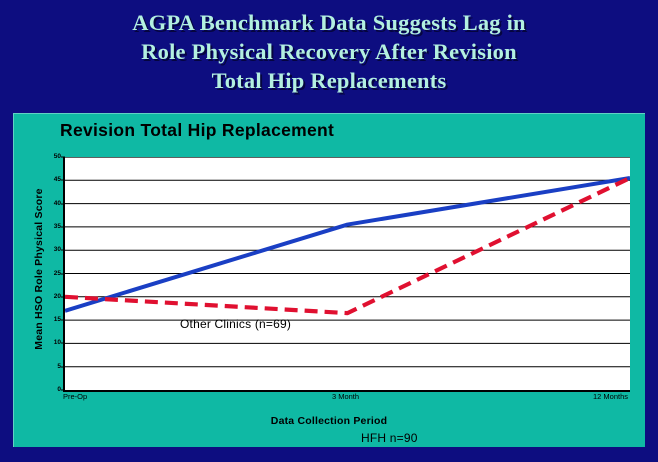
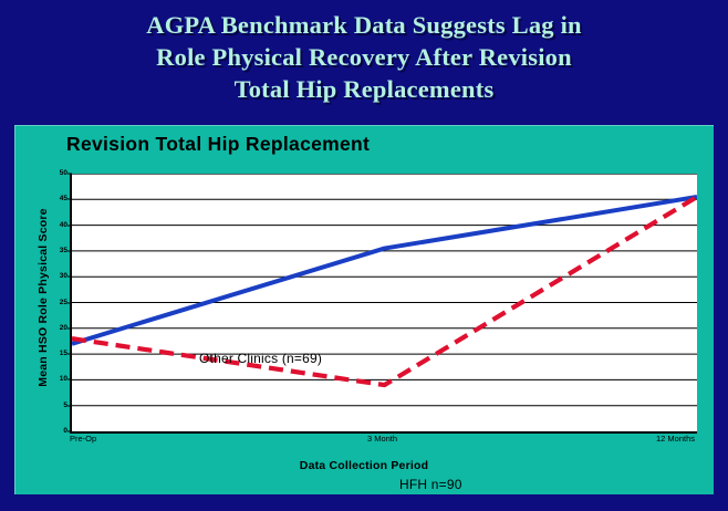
HFH n=90/Pre-Op: 20 -> 18
HFH n=90/3 Month: 16 -> 9
